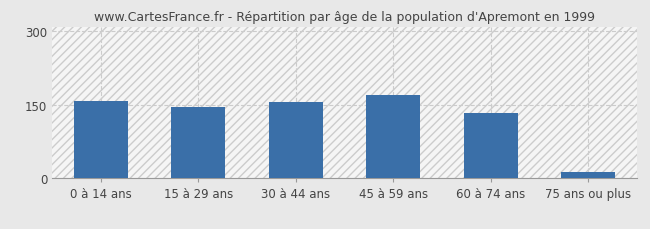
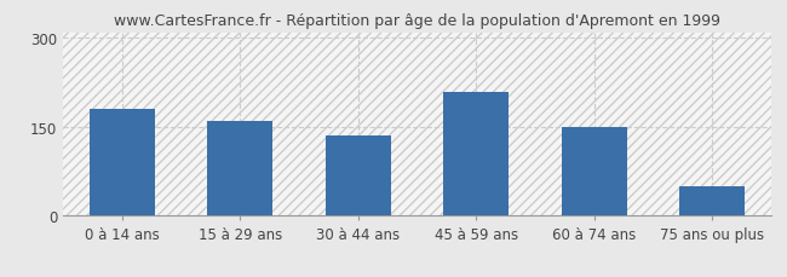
0 à 14 ans: 158 -> 180
15 à 29 ans: 146 -> 160
30 à 44 ans: 157 -> 135
45 à 59 ans: 170 -> 210
60 à 74 ans: 133 -> 150
75 ans ou plus: 13 -> 50
